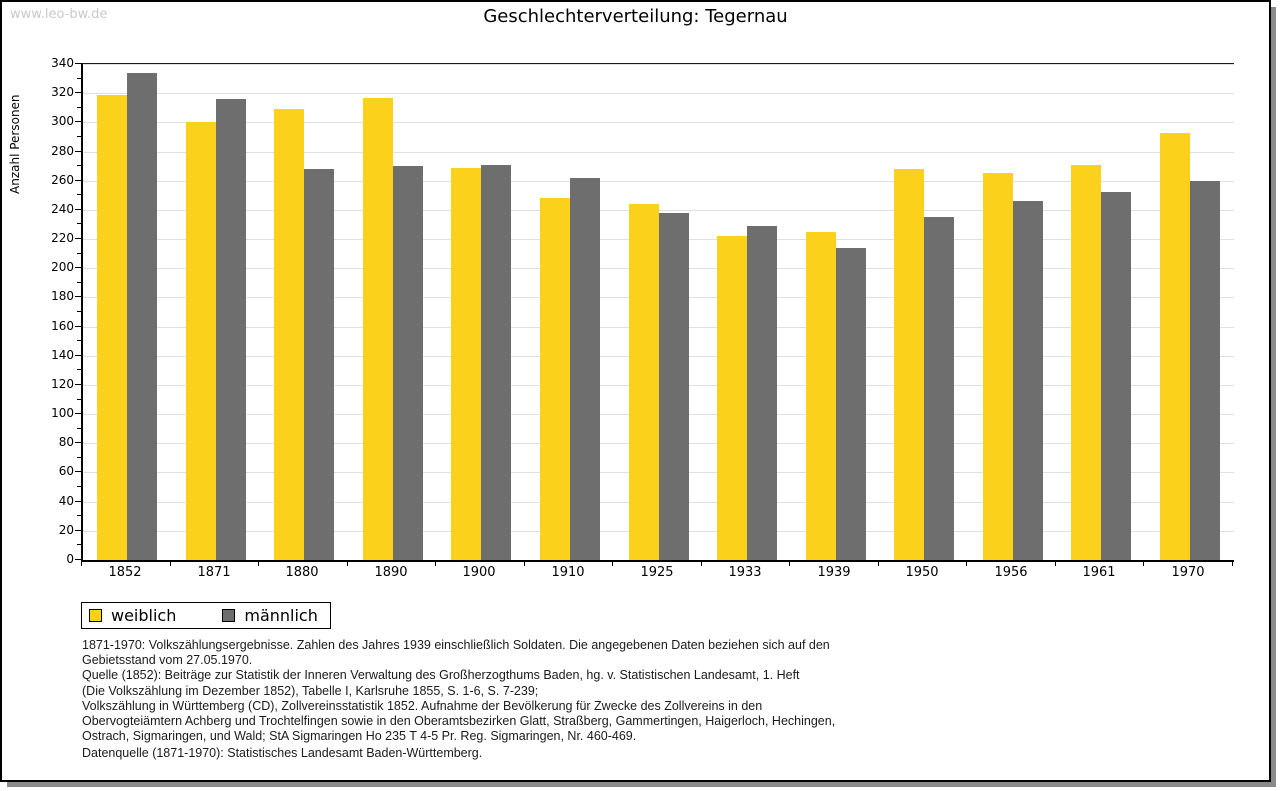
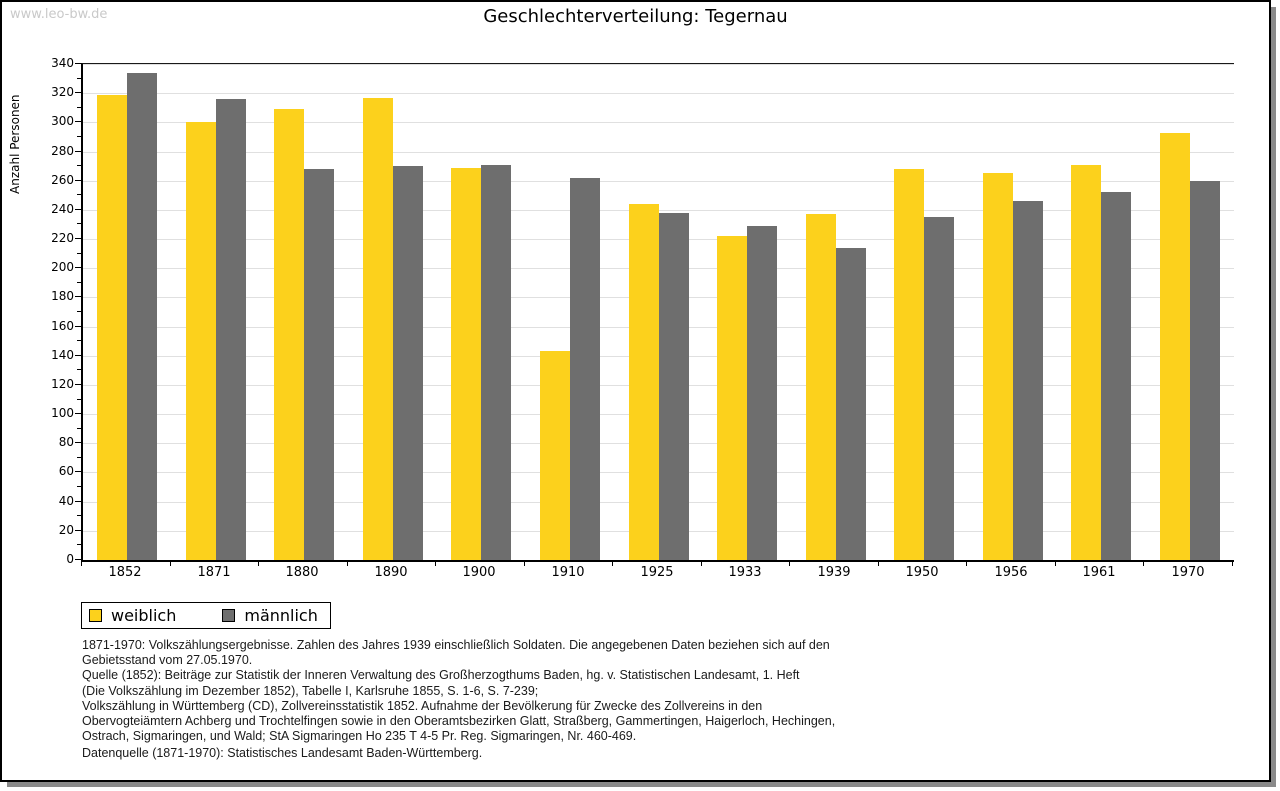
weiblich/1910: 248 -> 143
weiblich/1939: 225 -> 237
